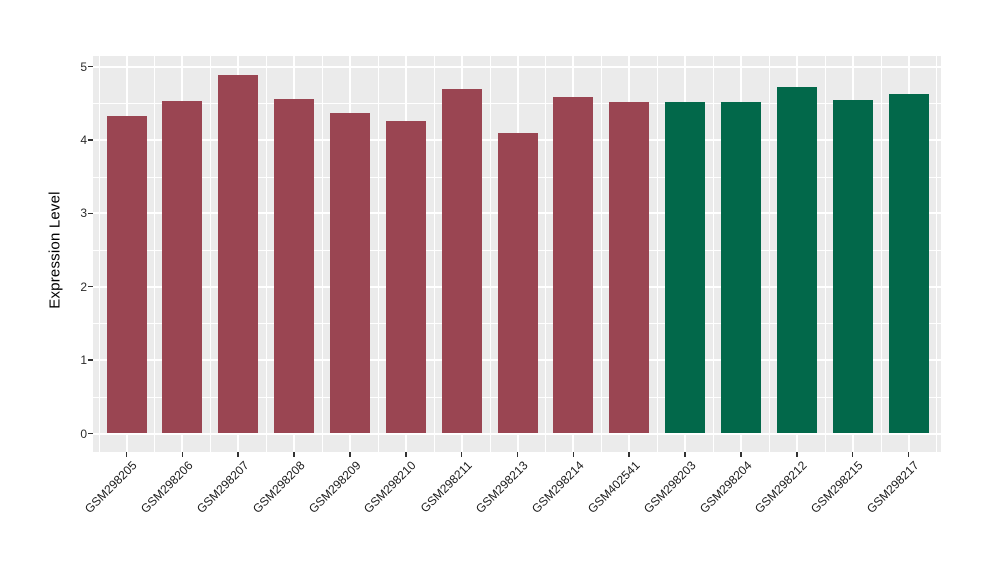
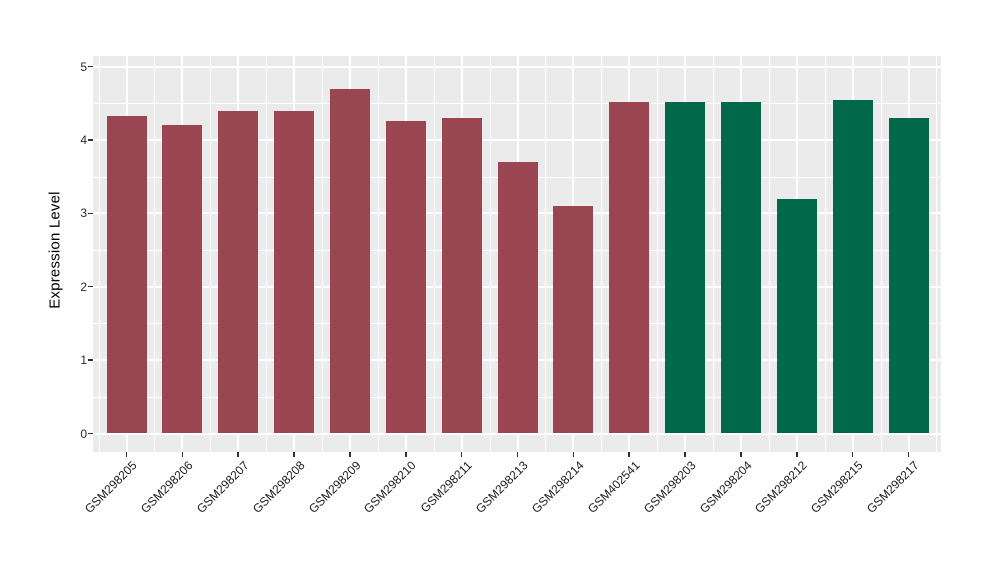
GSM298206: 4.5 -> 4.2
GSM298207: 4.9 -> 4.4
GSM298208: 4.6 -> 4.4
GSM298209: 4.4 -> 4.7
GSM298211: 4.7 -> 4.3
GSM298213: 4.1 -> 3.7
GSM298214: 4.6 -> 3.1
GSM298212: 4.7 -> 3.2
GSM298217: 4.6 -> 4.3
